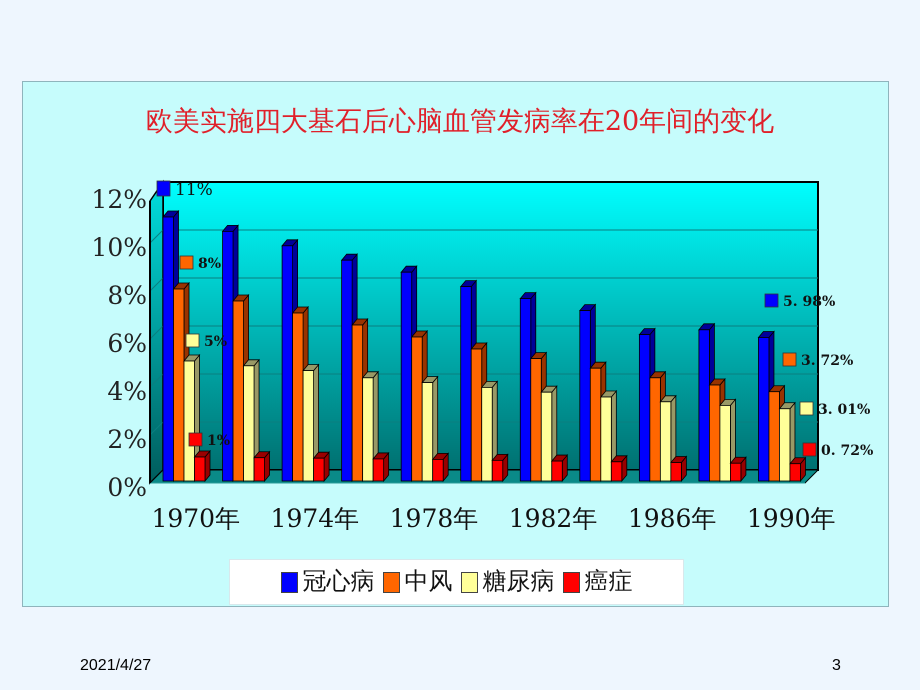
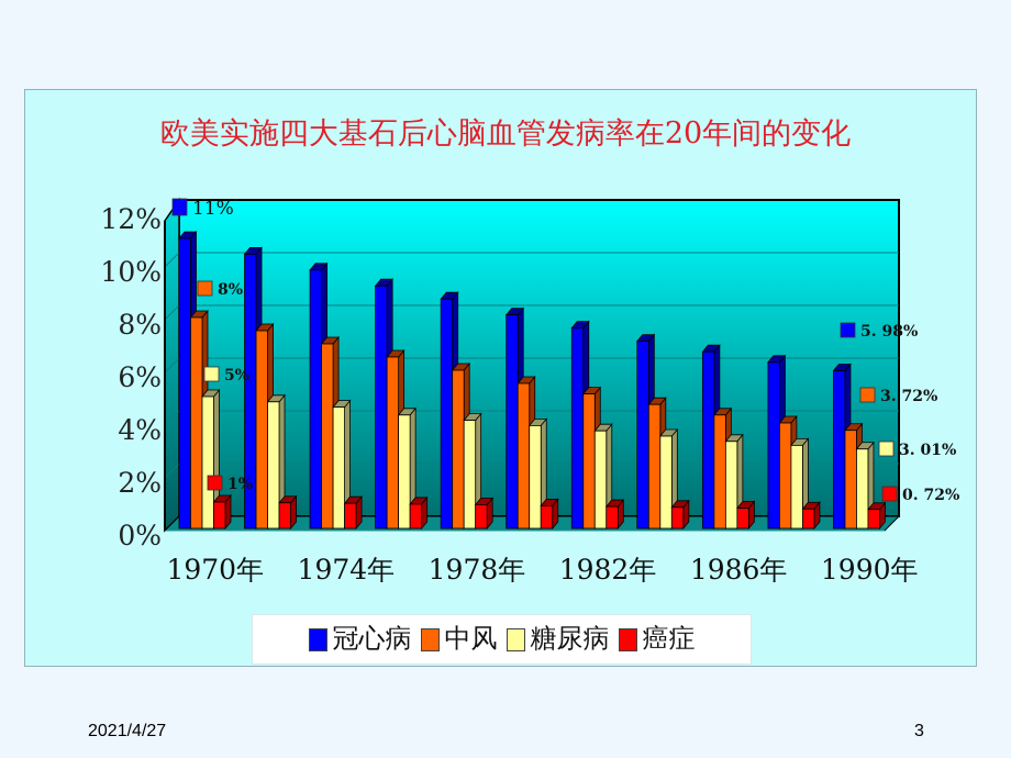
冠心病/1986年: 6.1% -> 6.7%
